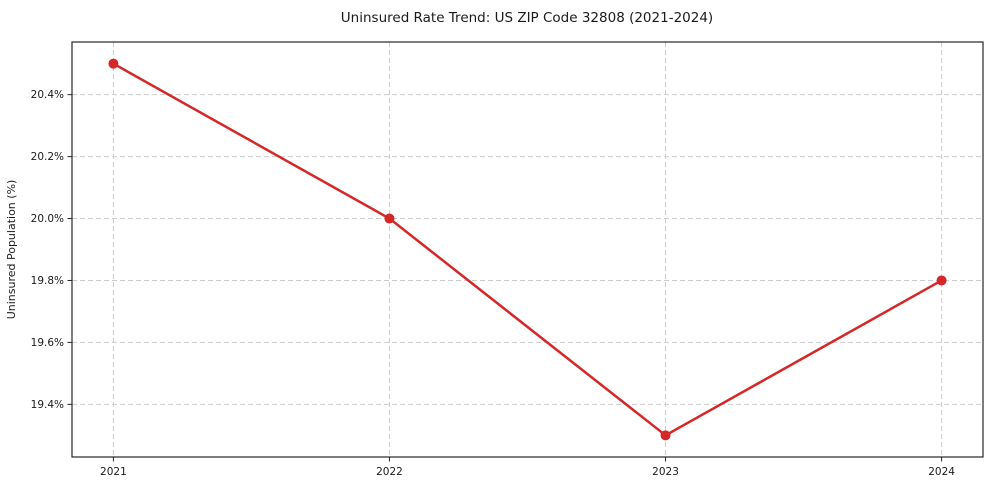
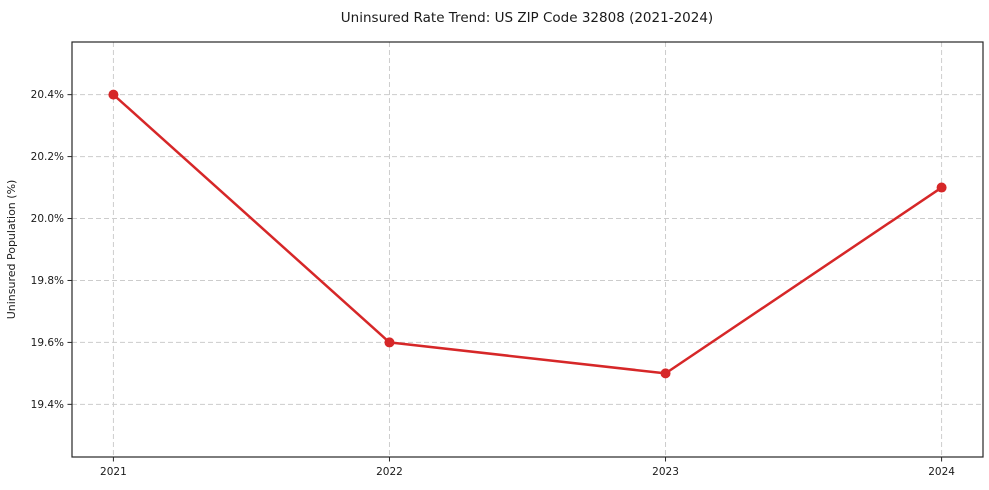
2021: 20.5% -> 20.4%
2022: 20.0% -> 19.6%
2023: 19.3% -> 19.5%
2024: 19.8% -> 20.1%
